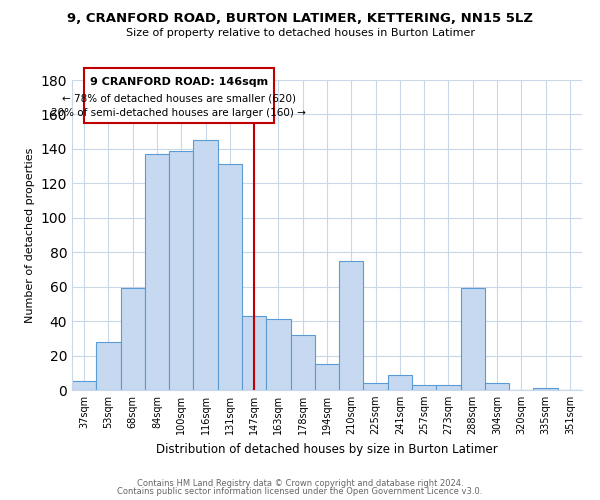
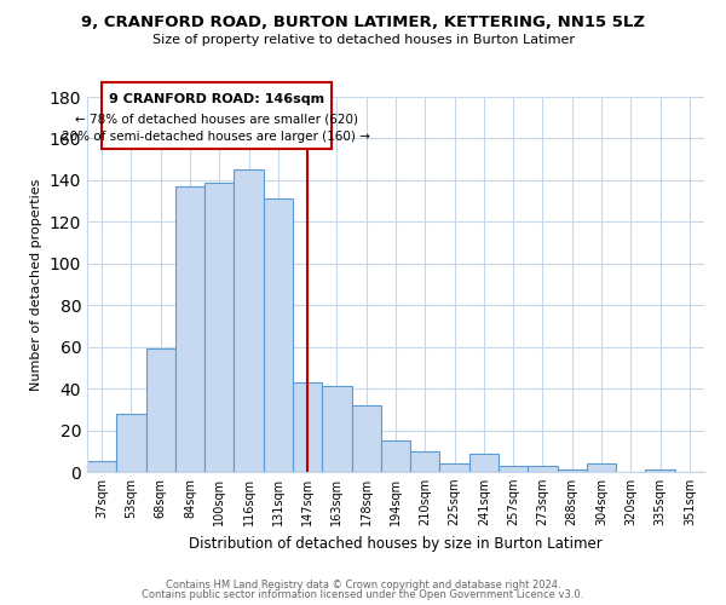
210sqm: 75 -> 10
288sqm: 59 -> 1
